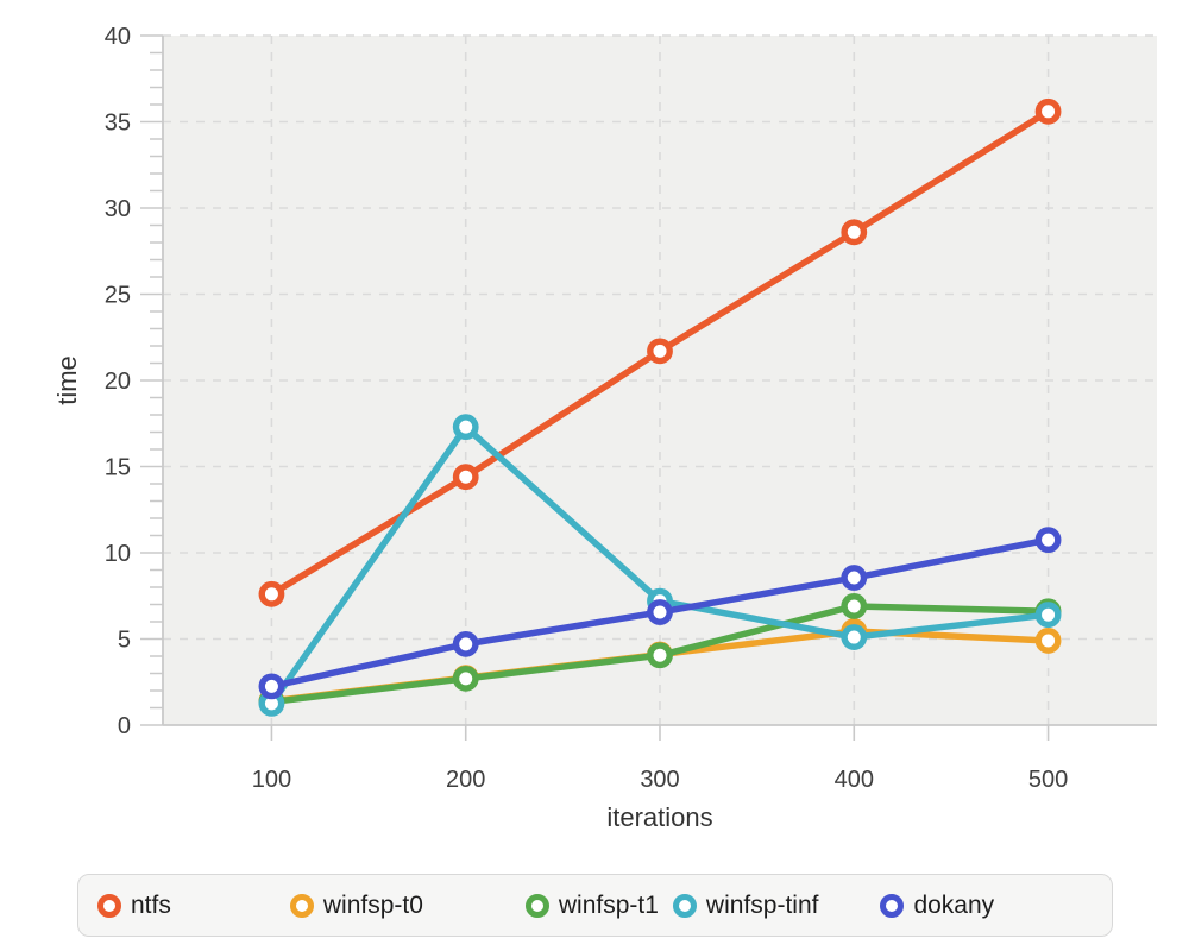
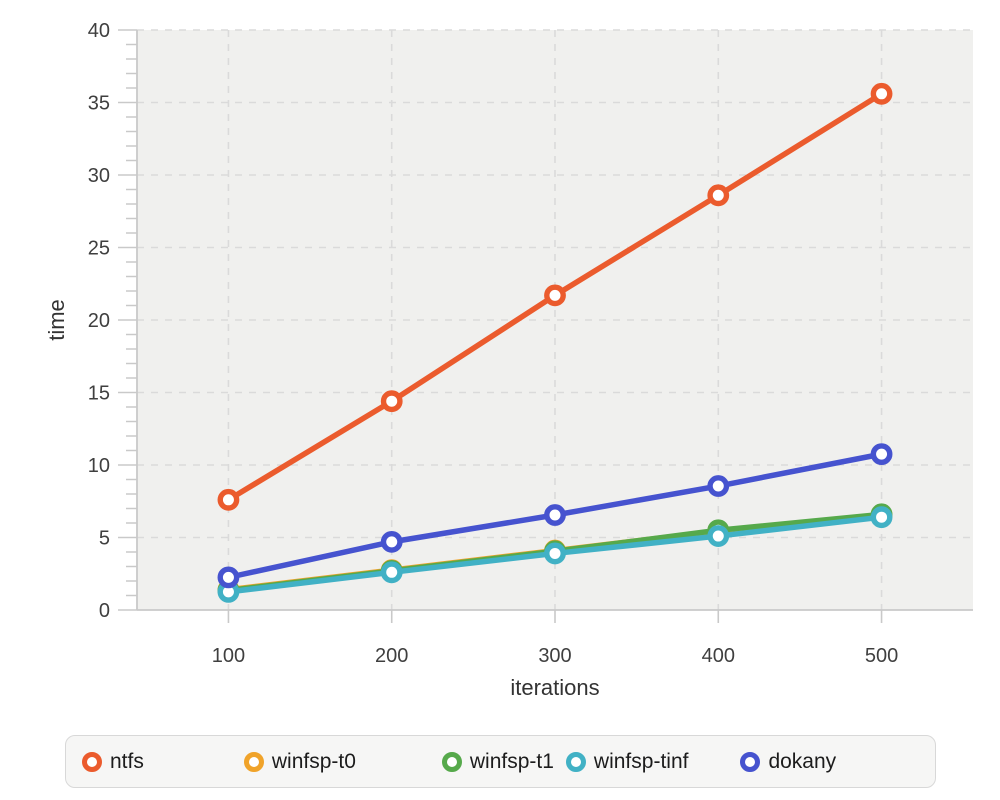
winfsp-tinf/200: 17.3 -> 2.6
winfsp-tinf/300: 7.2 -> 3.9
winfsp-t1/400: 6.9 -> 5.5
winfsp-t0/500: 4.9 -> 6.5
